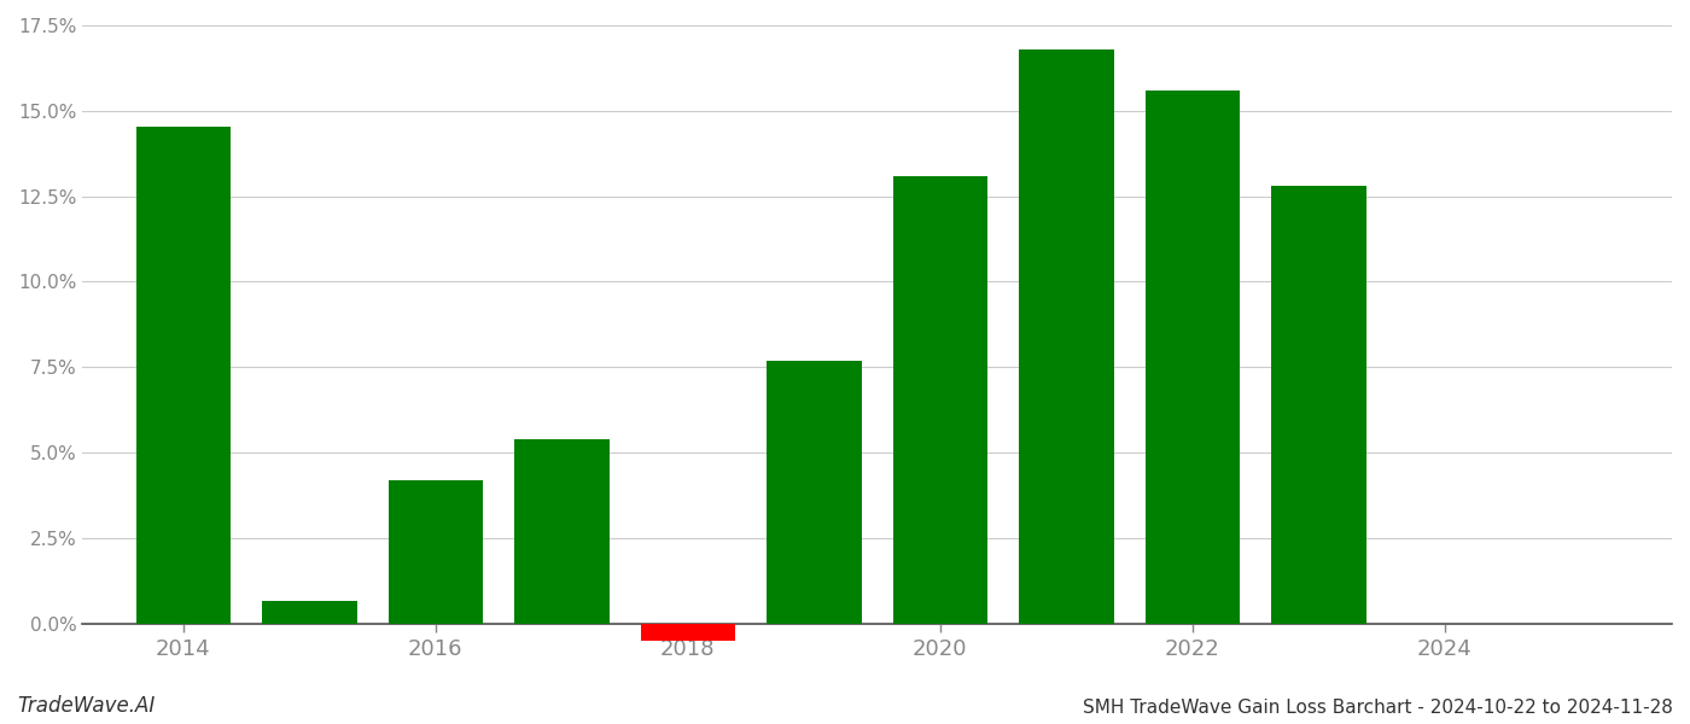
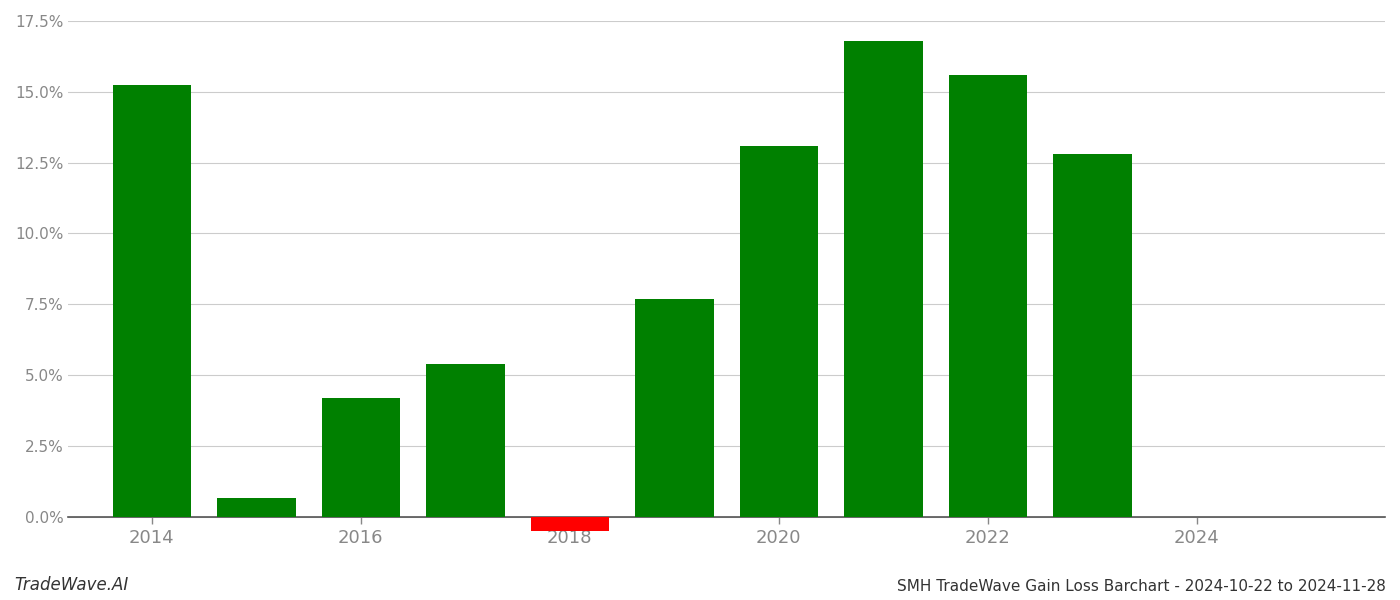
2014: 14.55% -> 15.25%
